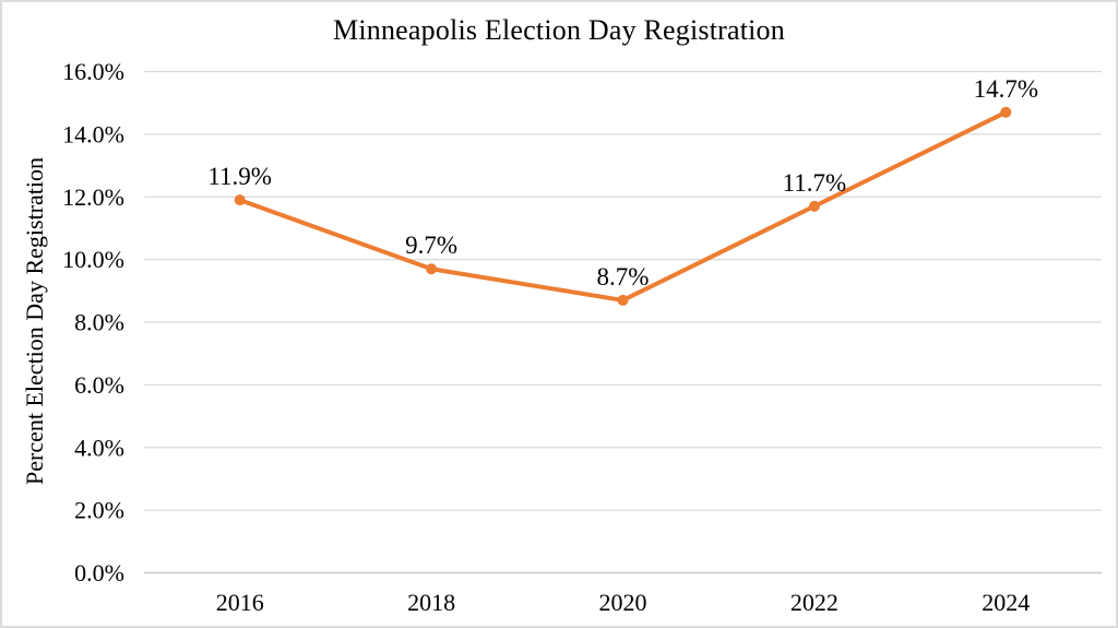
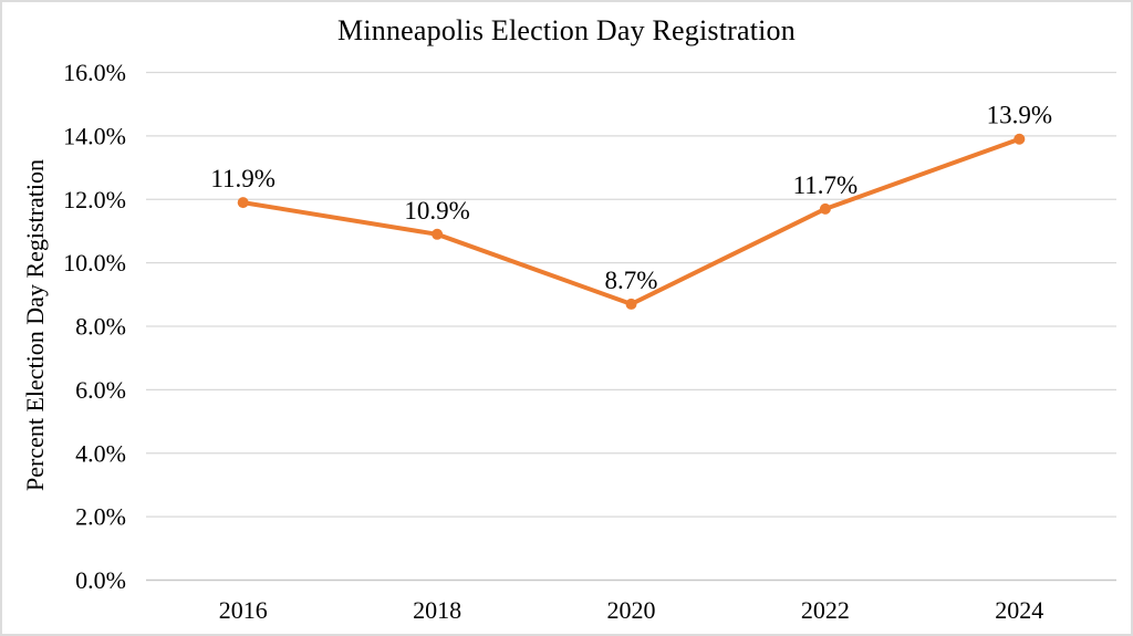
2018: 9.7% -> 10.9%
2024: 14.7% -> 13.9%
